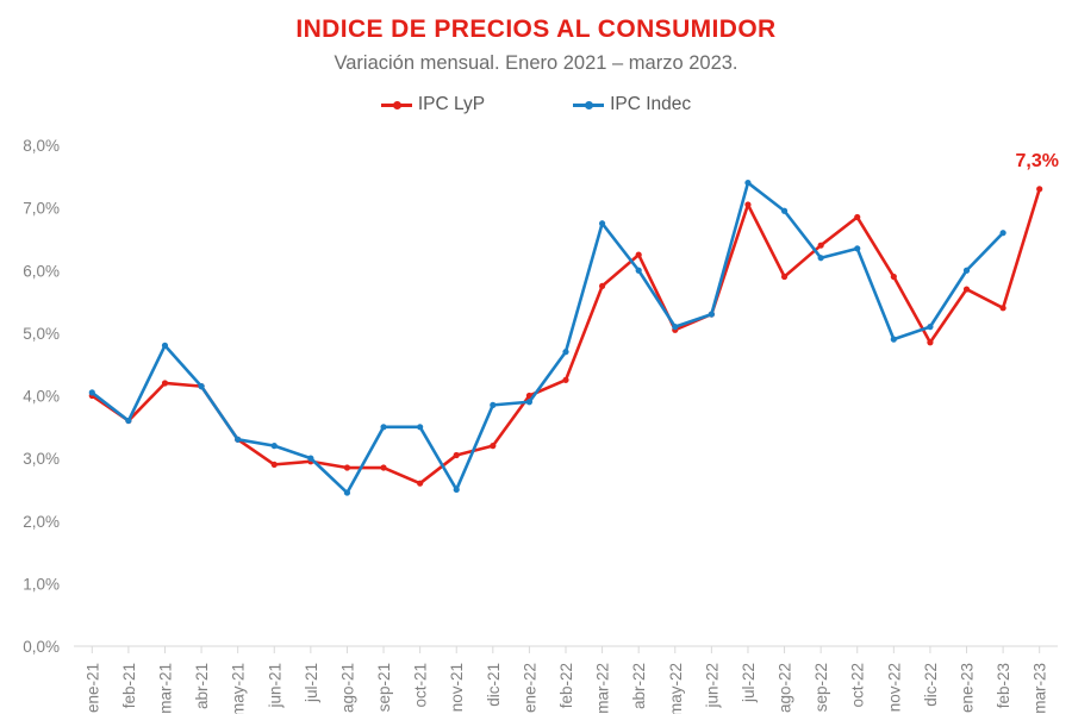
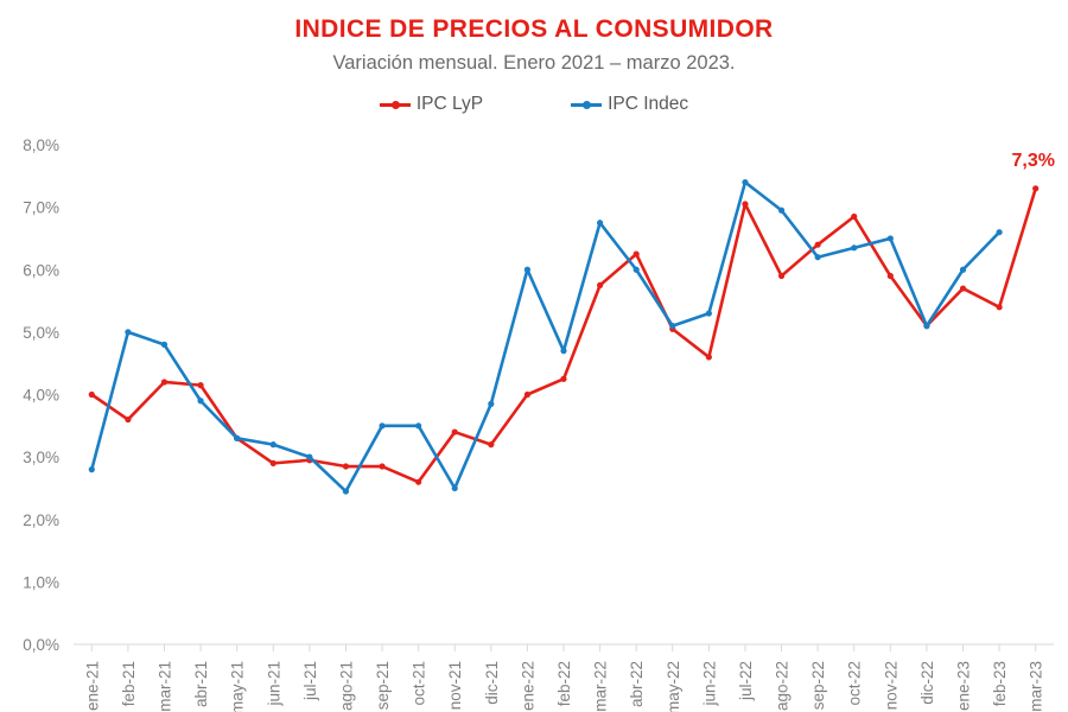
IPC Indec/ene-21: 4,0% -> 2,8%
IPC Indec/feb-21: 3,6% -> 5,0%
IPC Indec/abr-21: 4,2% -> 3,9%
IPC LyP/nov-21: 3,0% -> 3,4%
IPC Indec/ene-22: 3,9% -> 6,0%
IPC LyP/jun-22: 5,3% -> 4,6%
IPC Indec/nov-22: 4,9% -> 6,5%
IPC LyP/dic-22: 4,8% -> 5,1%
